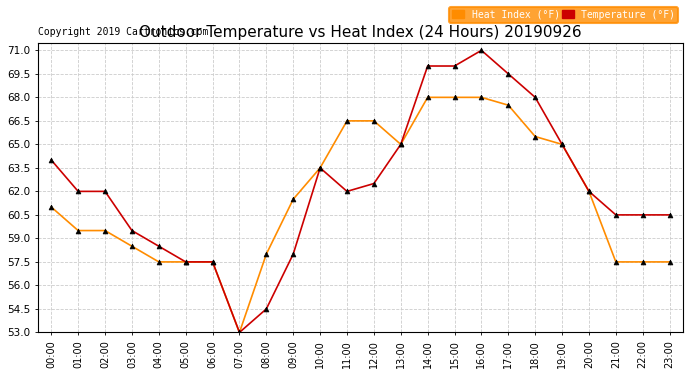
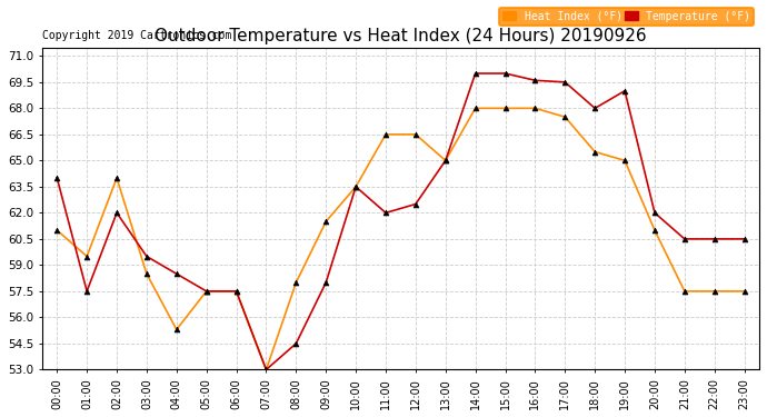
Temperature (°F)/01:00: 62.0 -> 57.5
Heat Index (°F)/02:00: 59.5 -> 64.0
Heat Index (°F)/04:00: 57.5 -> 55.3
Temperature (°F)/16:00: 71.0 -> 69.6
Temperature (°F)/19:00: 65.0 -> 69.0
Heat Index (°F)/20:00: 62.0 -> 61.0
